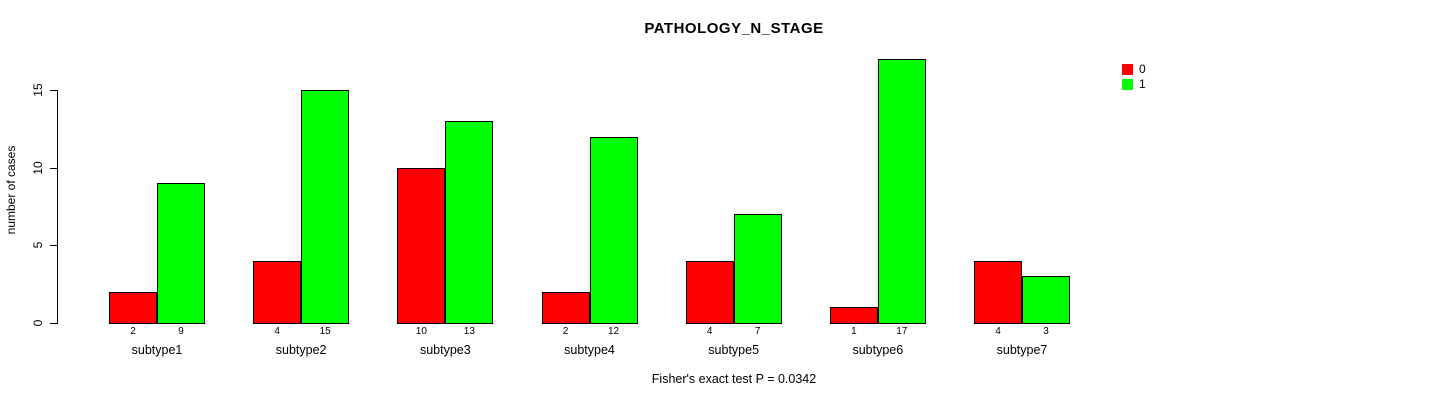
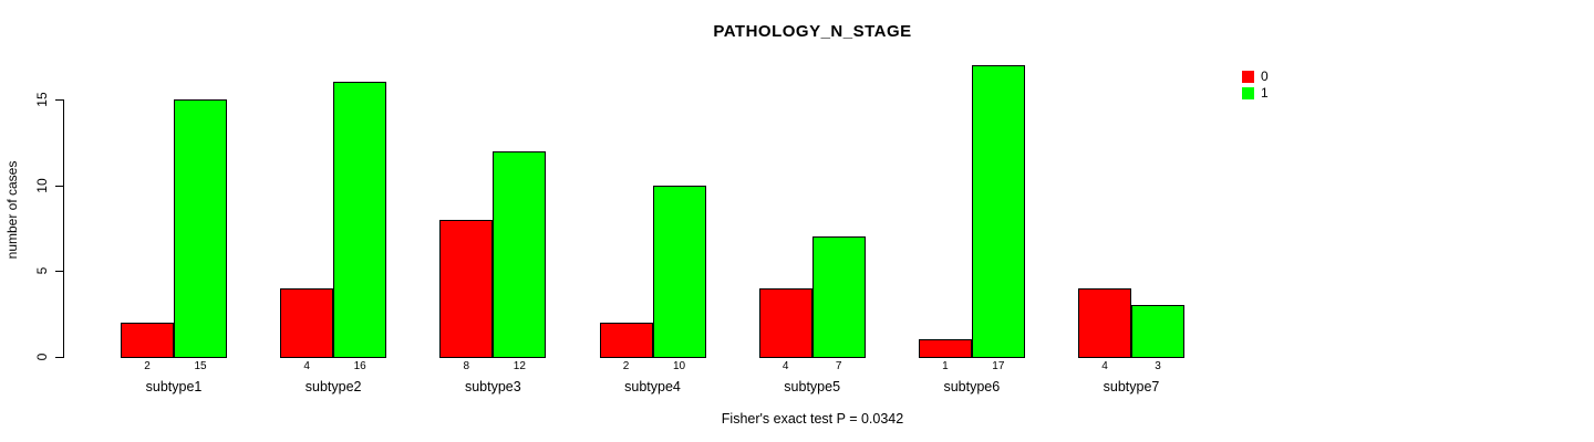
1/subtype1: 9 -> 15
1/subtype2: 15 -> 16
0/subtype3: 10 -> 8
1/subtype3: 13 -> 12
1/subtype4: 12 -> 10
